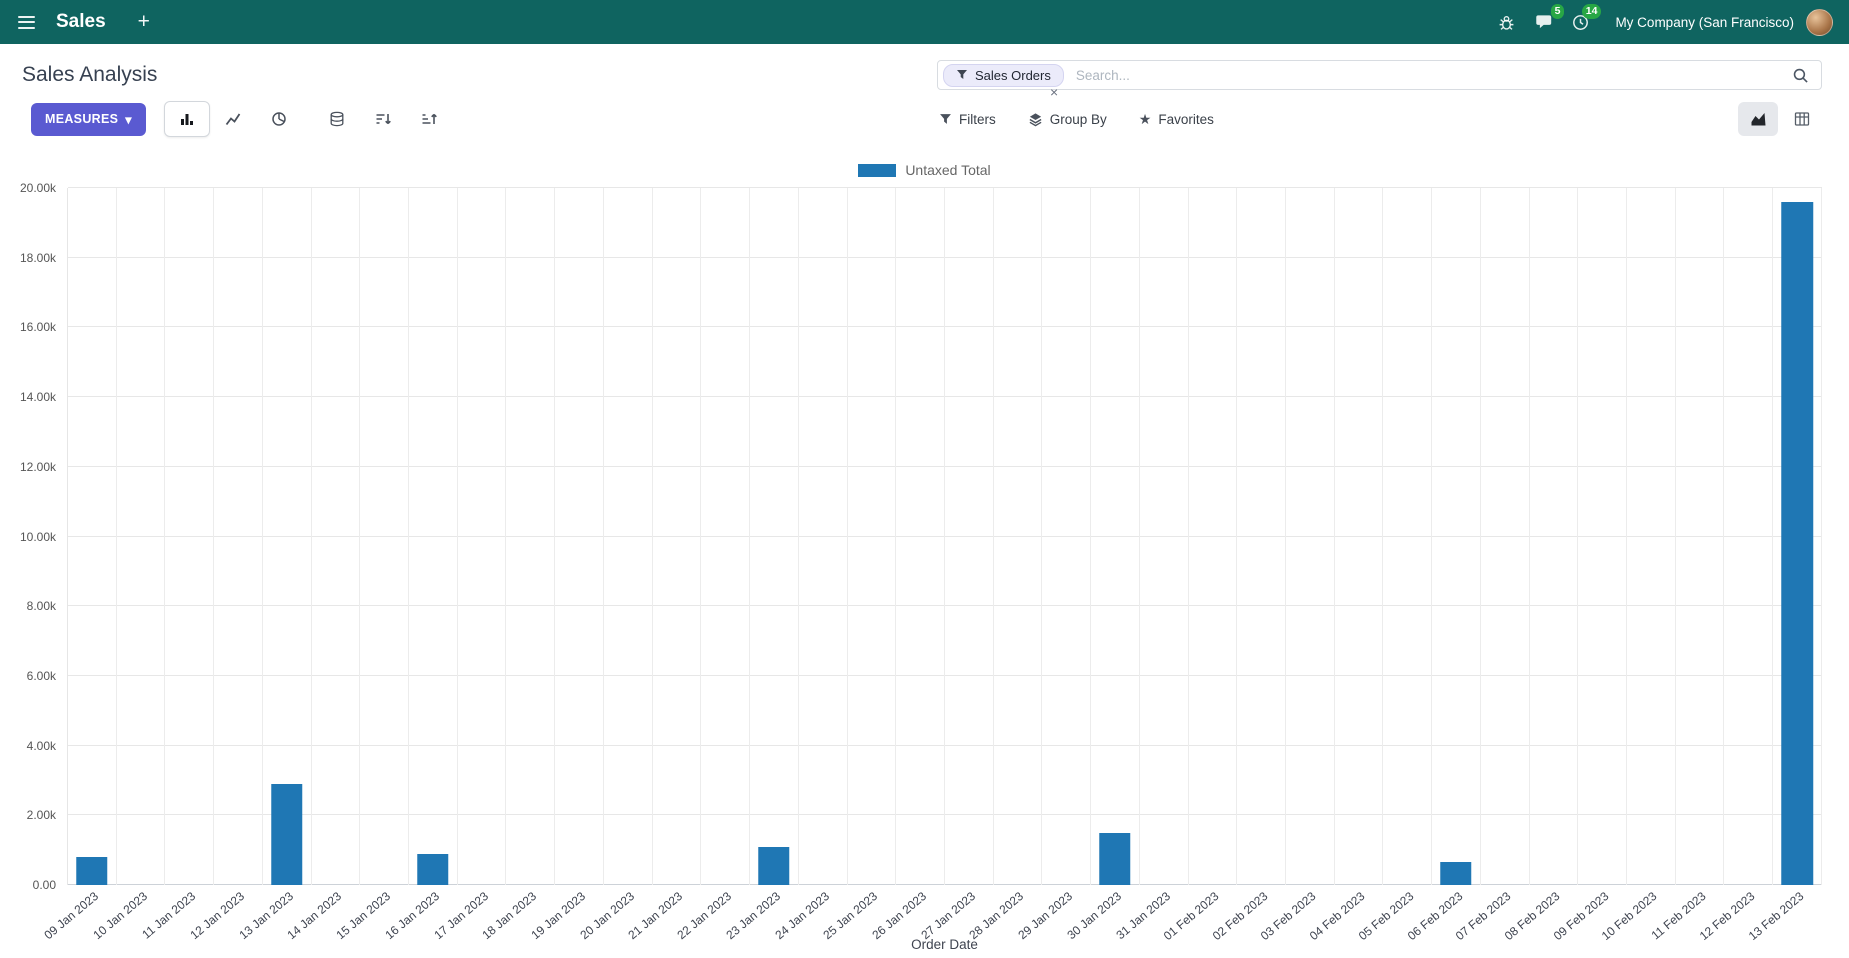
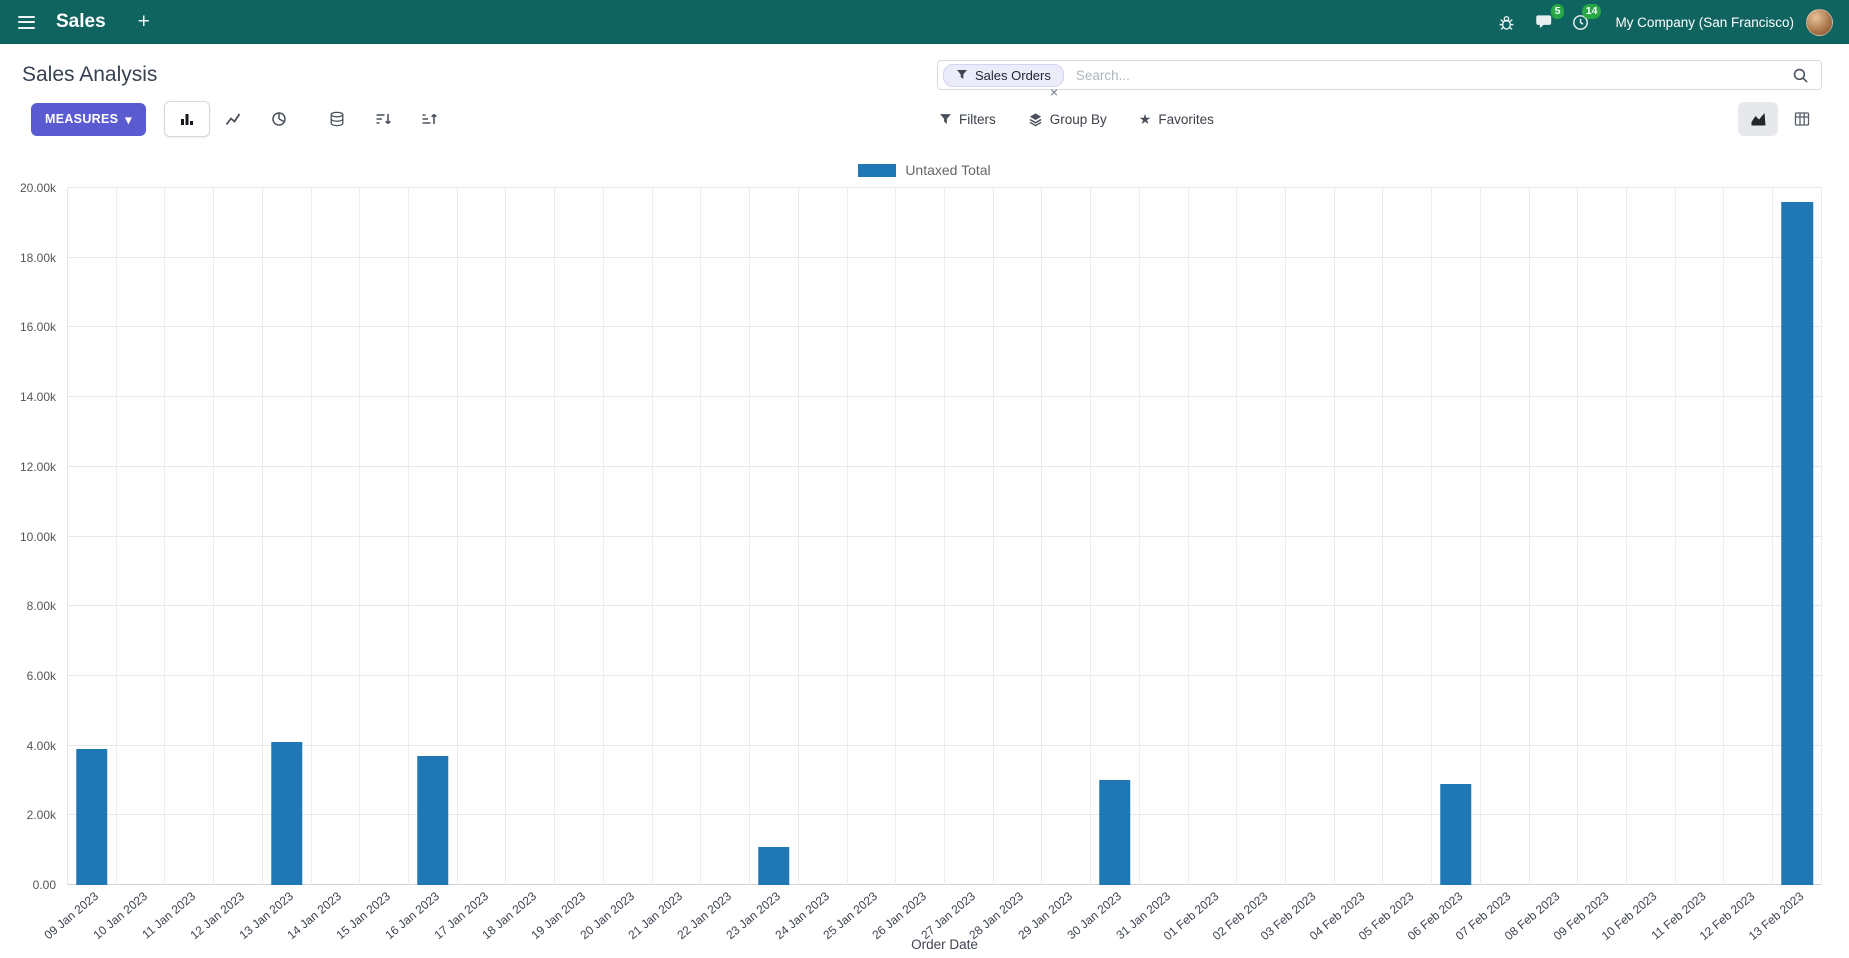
09 Jan 2023: 0.8k -> 3.9k
13 Jan 2023: 2.9k -> 4.1k
16 Jan 2023: 0.9k -> 3.7k
30 Jan 2023: 1.5k -> 3.0k
06 Feb 2023: 0.6k -> 2.9k
